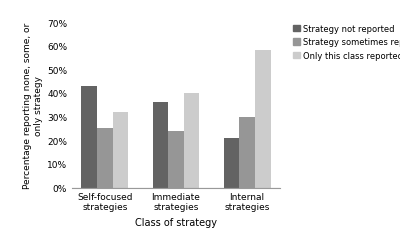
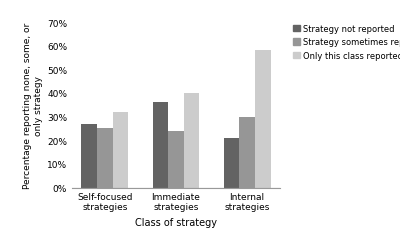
Strategy not reported/Self-focused strategies: 43% -> 27%
